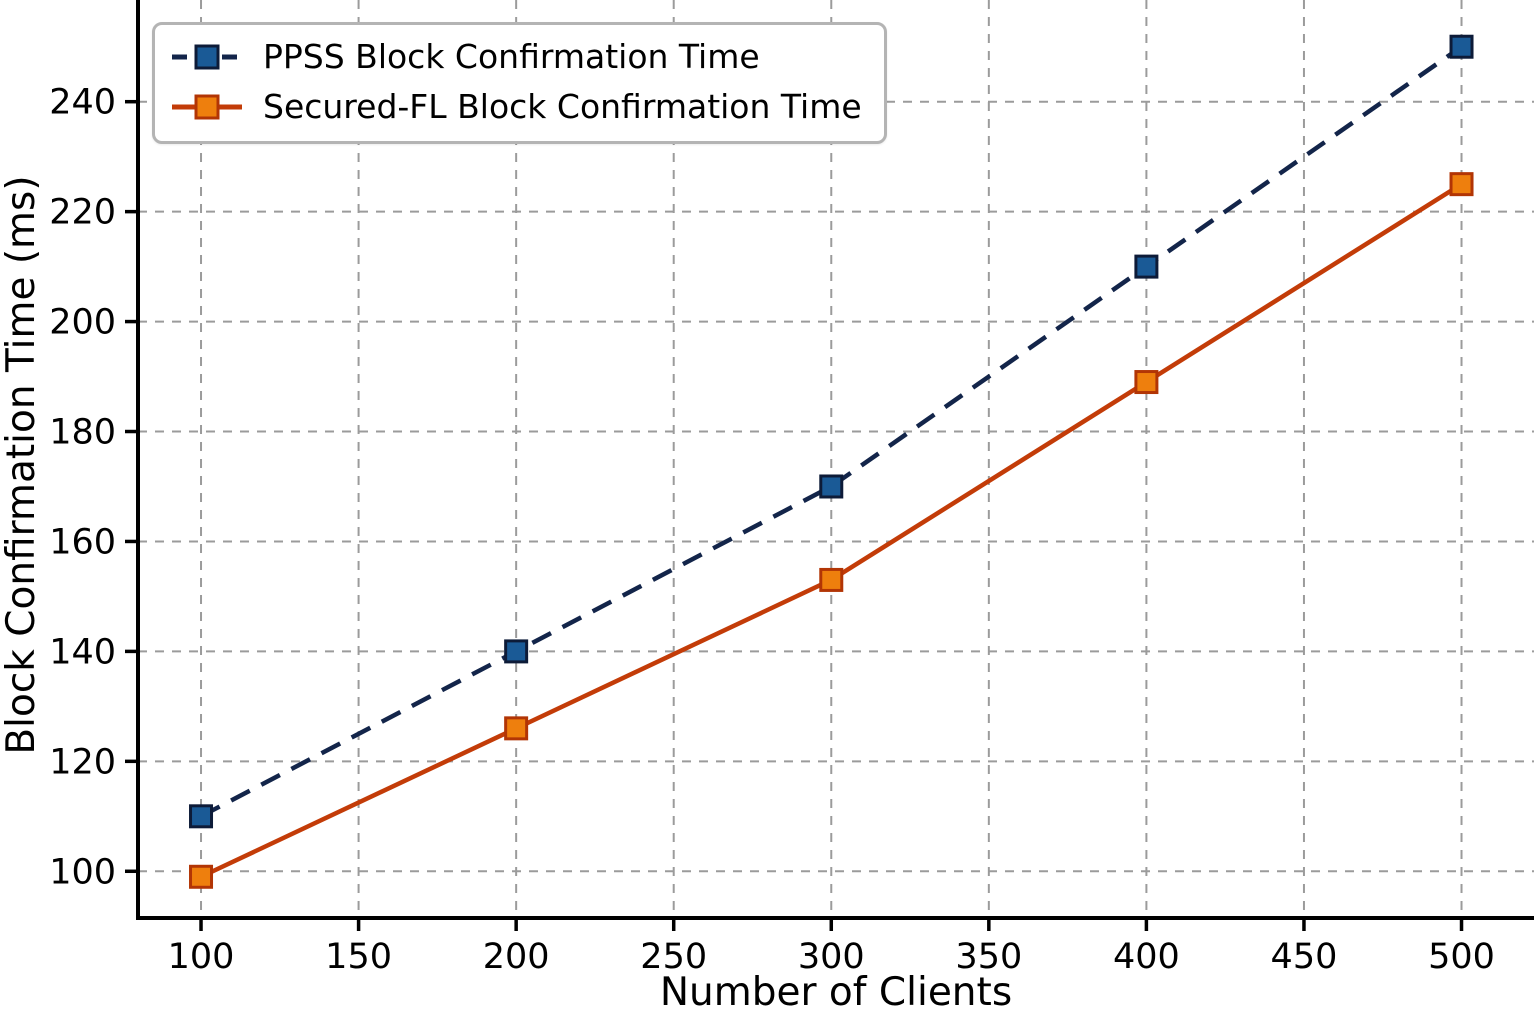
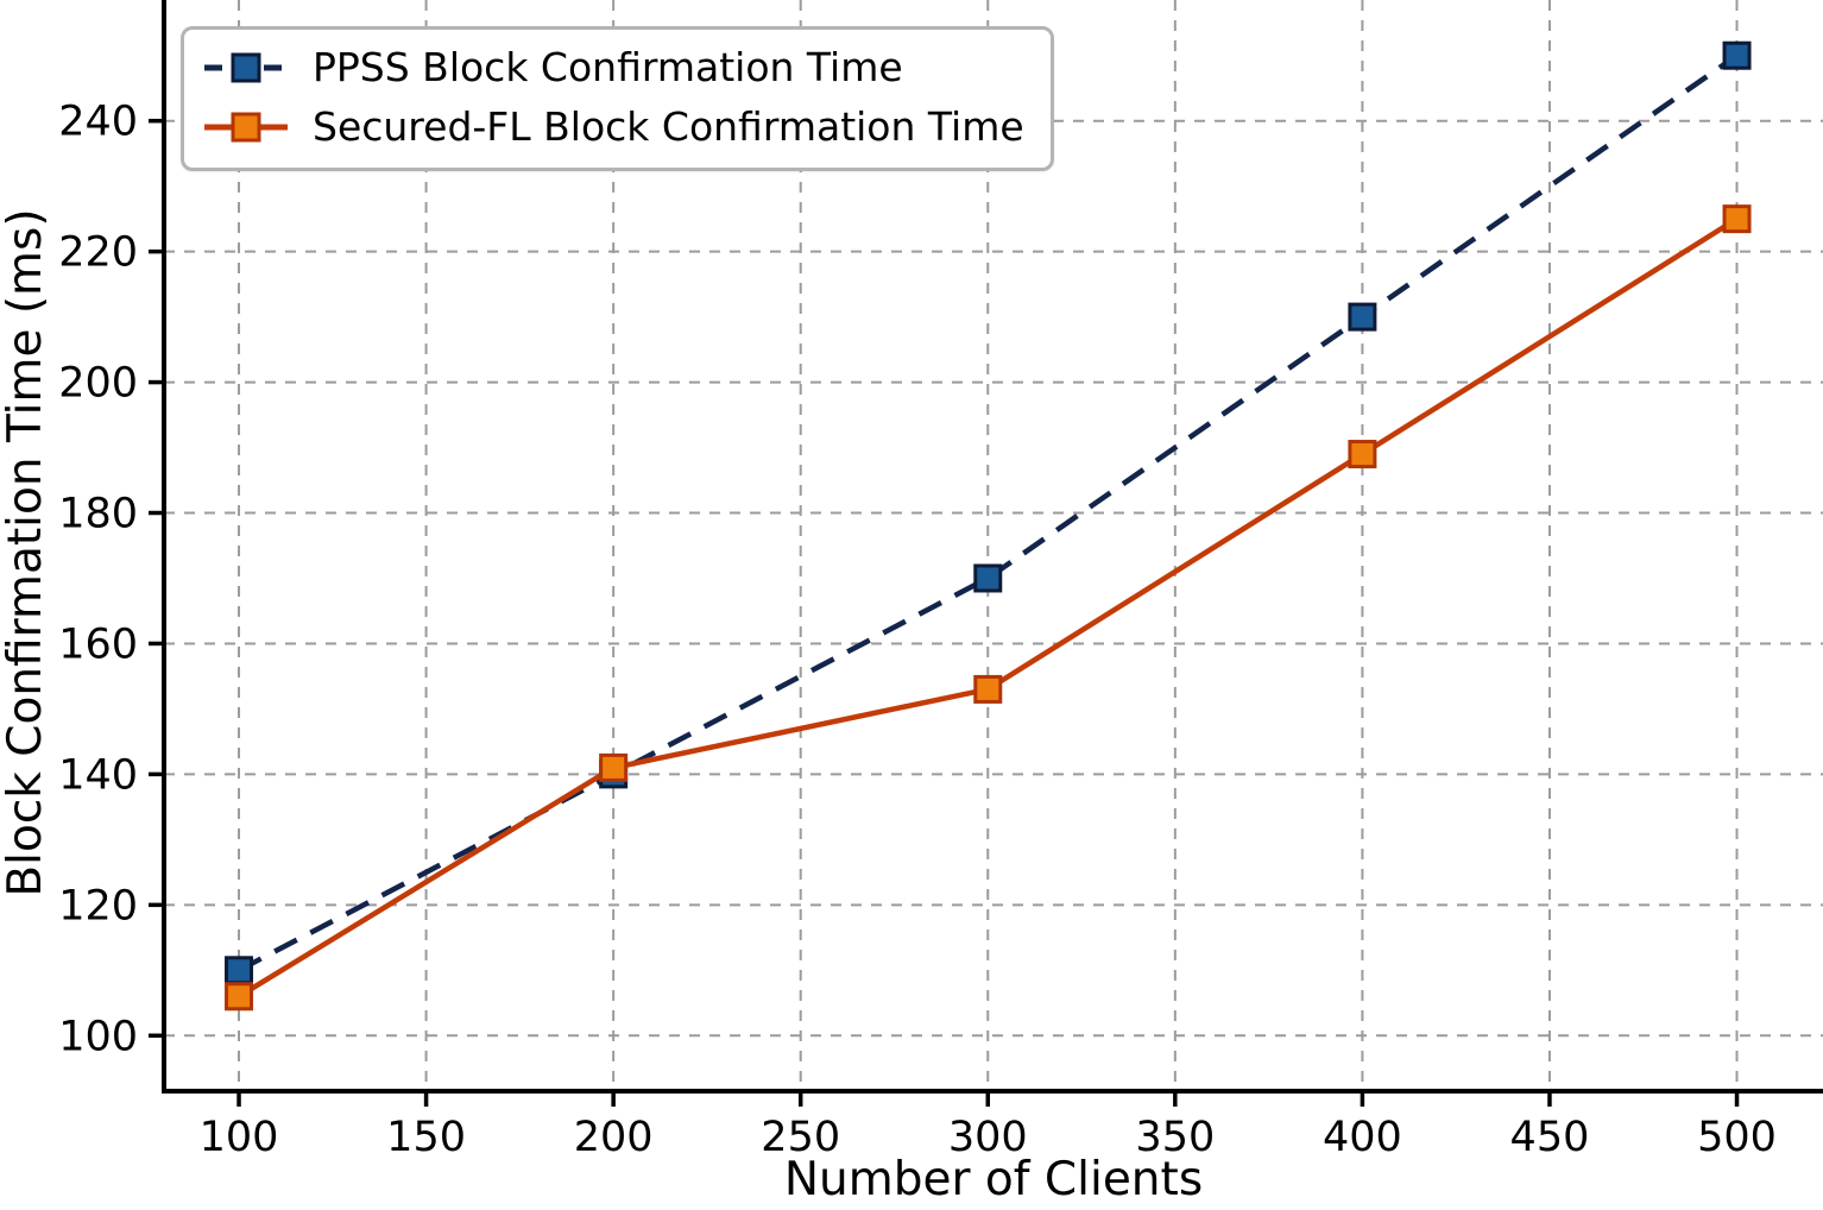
Secured-FL Block Confirmation Time/100: 99 -> 106
Secured-FL Block Confirmation Time/200: 126 -> 141
